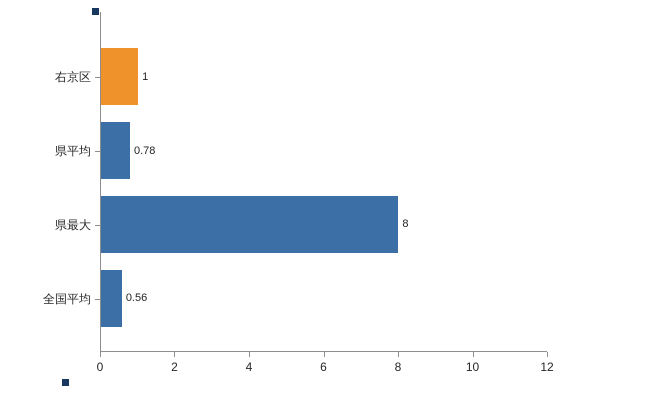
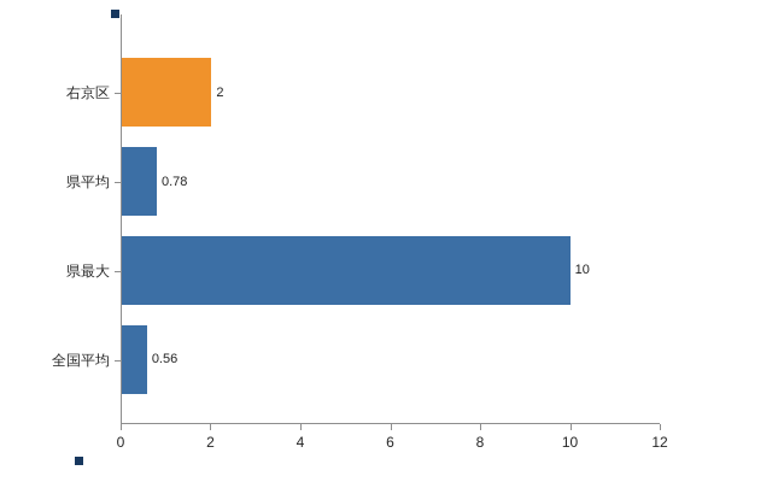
右京区: 1 -> 2
県最大: 8 -> 10
